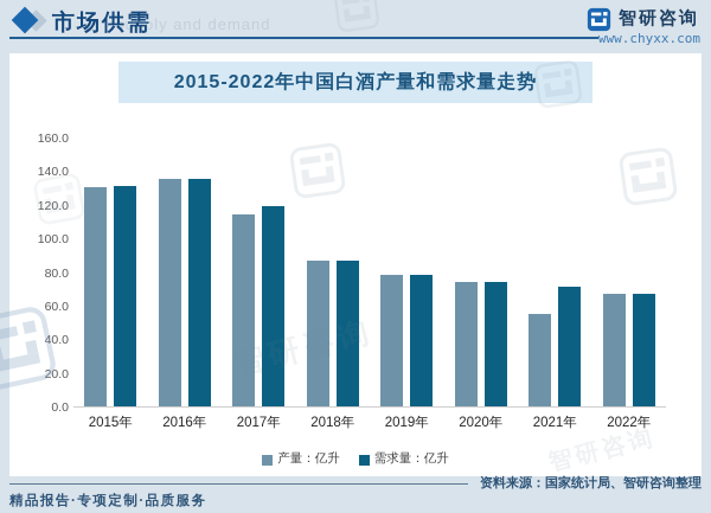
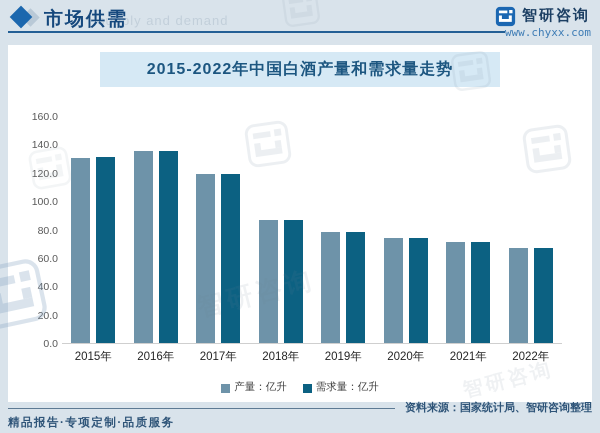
产量：亿升/2017年: 115 -> 120
产量：亿升/2021年: 55 -> 72
